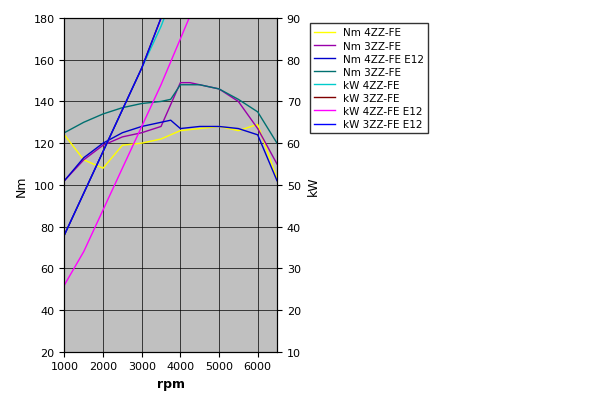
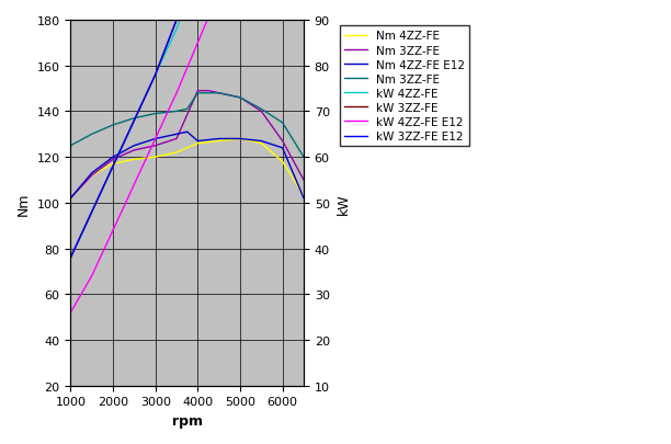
Nm 4ZZ-FE/1000: 124 -> 102
Nm 4ZZ-FE/2000: 108 -> 117
Nm 4ZZ-FE/6000: 129 -> 118
